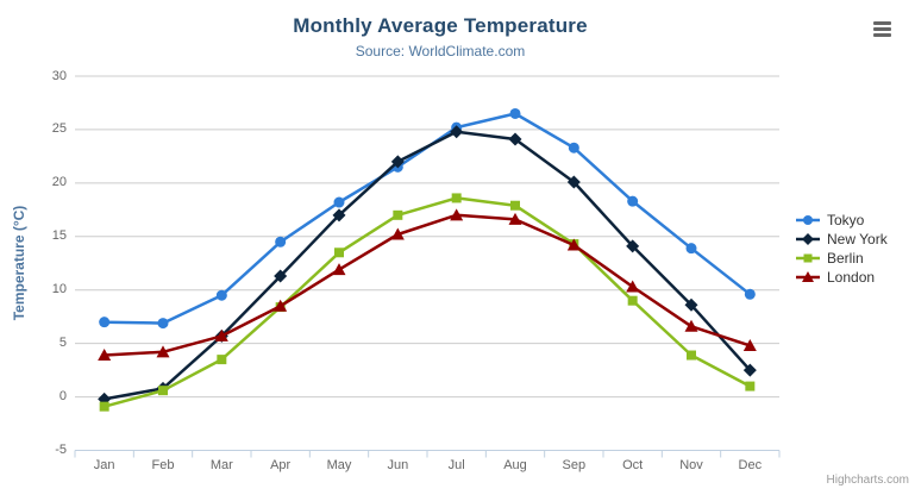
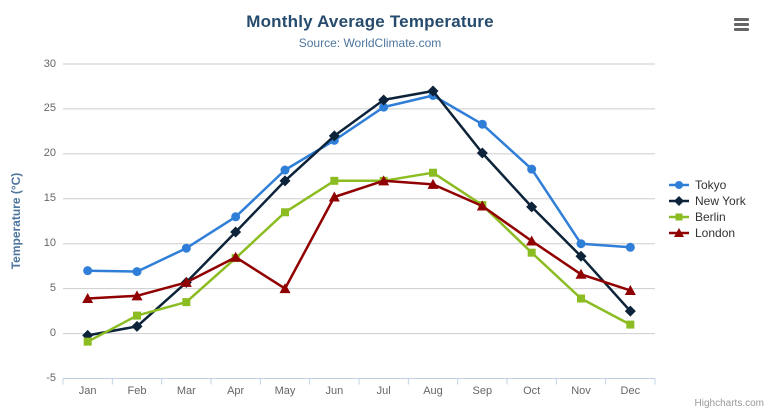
Berlin/Feb: 1 -> 2
Tokyo/Apr: 14 -> 13
London/May: 12 -> 5
New York/Jul: 25 -> 26
Berlin/Jul: 19 -> 17
New York/Aug: 24 -> 27
Tokyo/Nov: 14 -> 10
